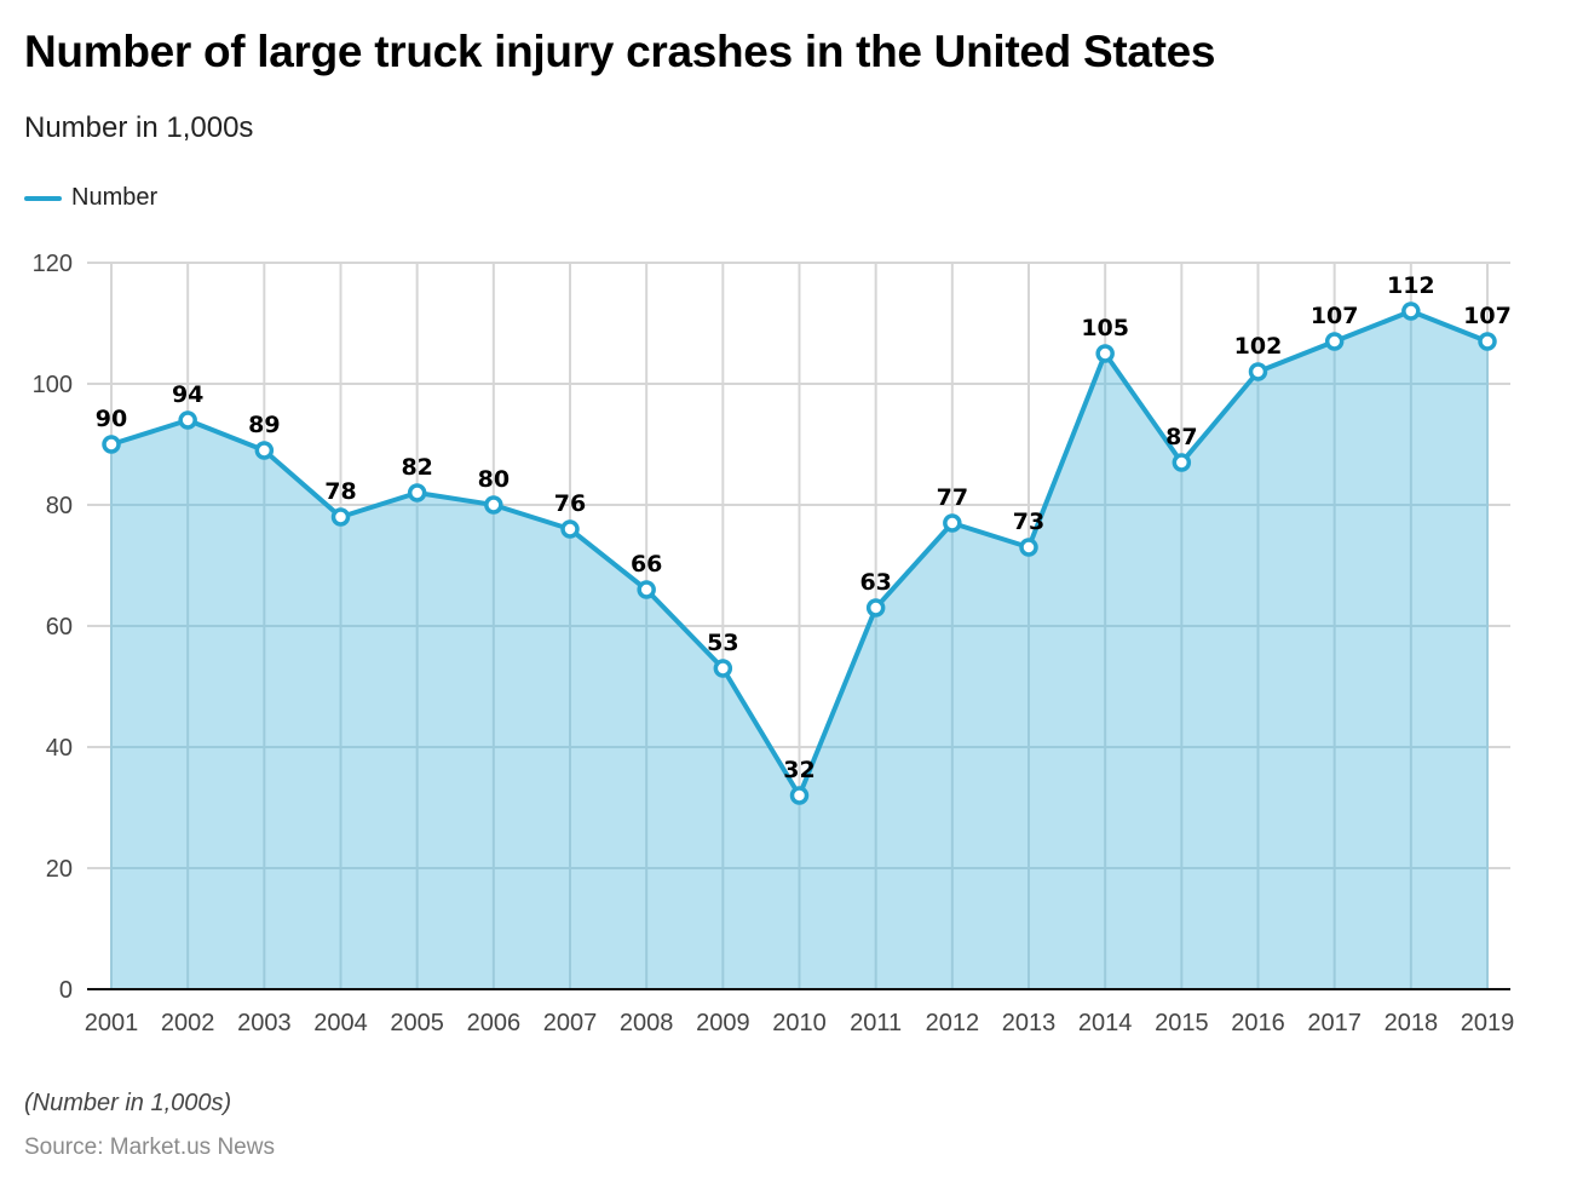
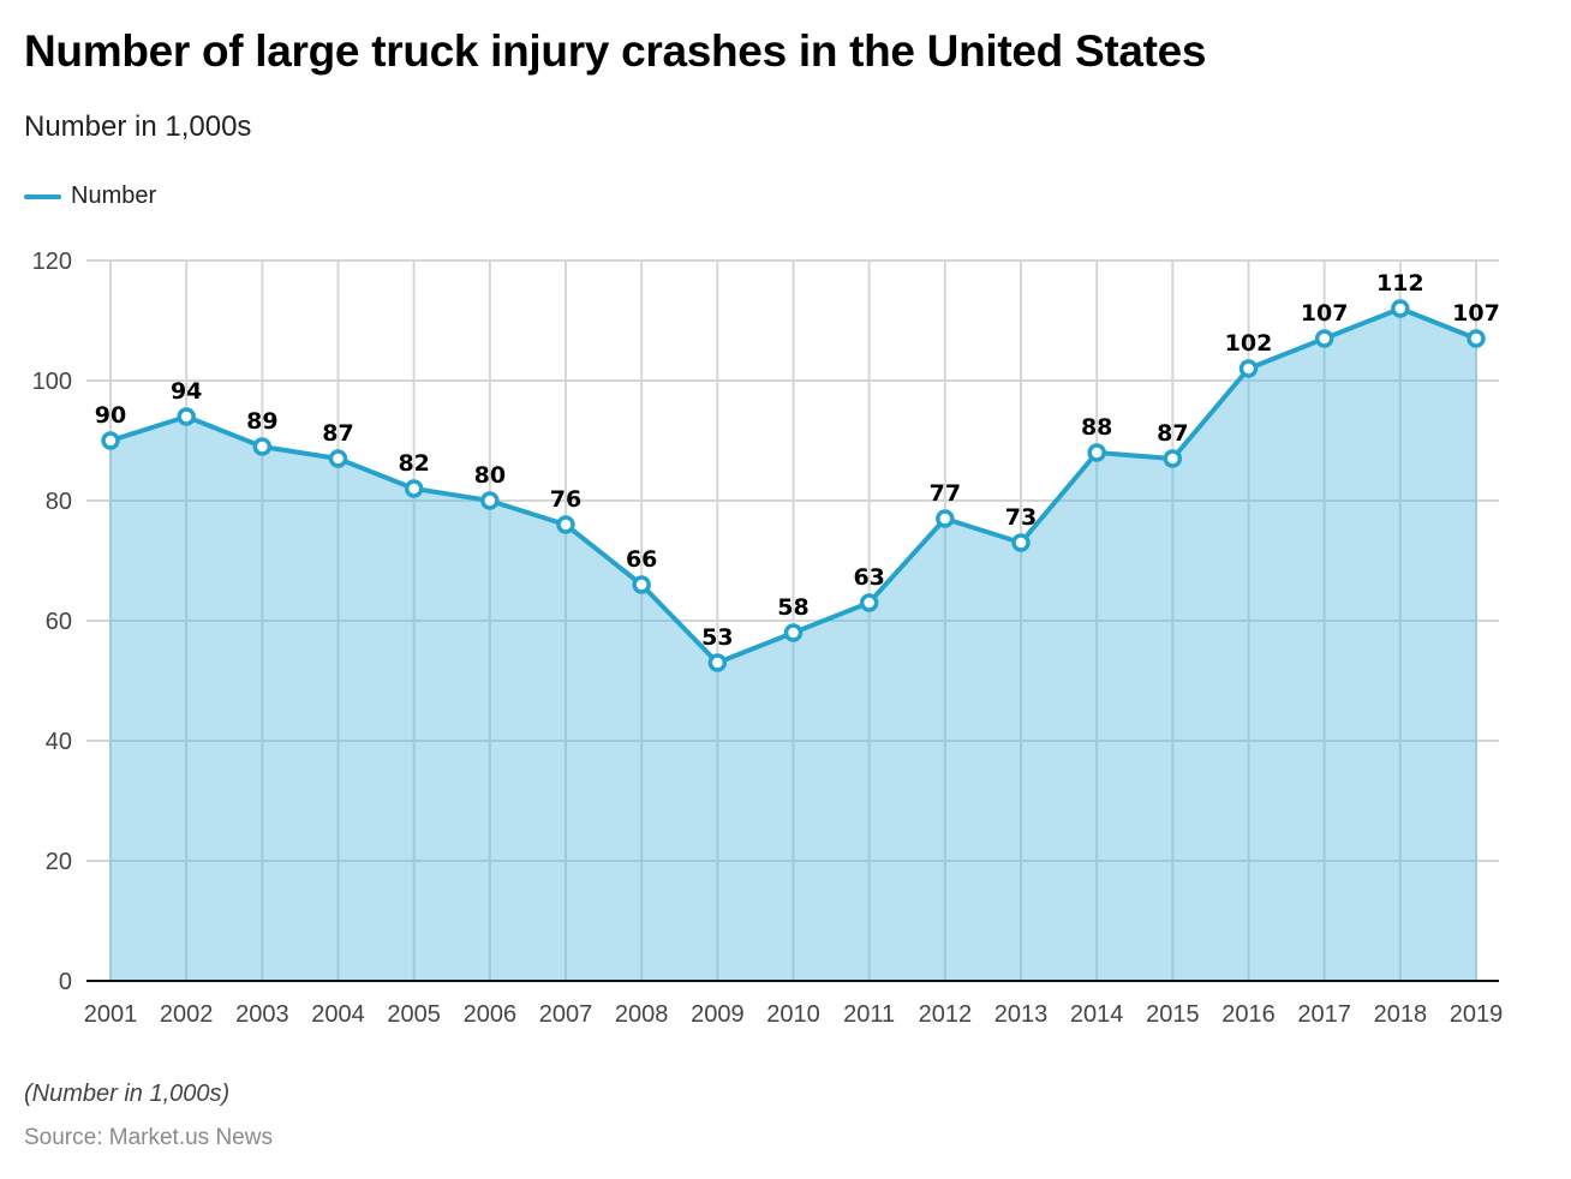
2004: 78 -> 87
2010: 32 -> 58
2014: 105 -> 88
